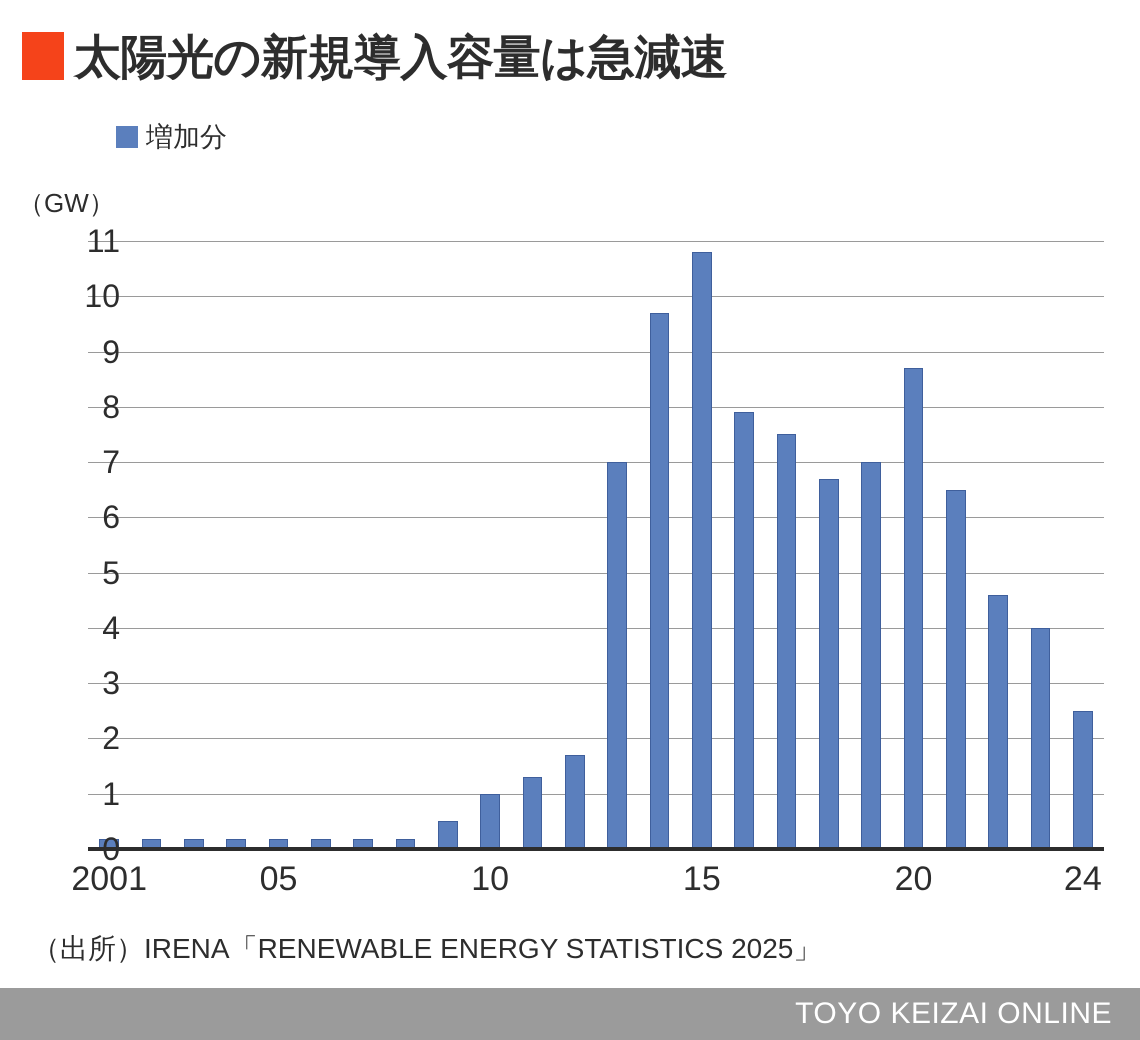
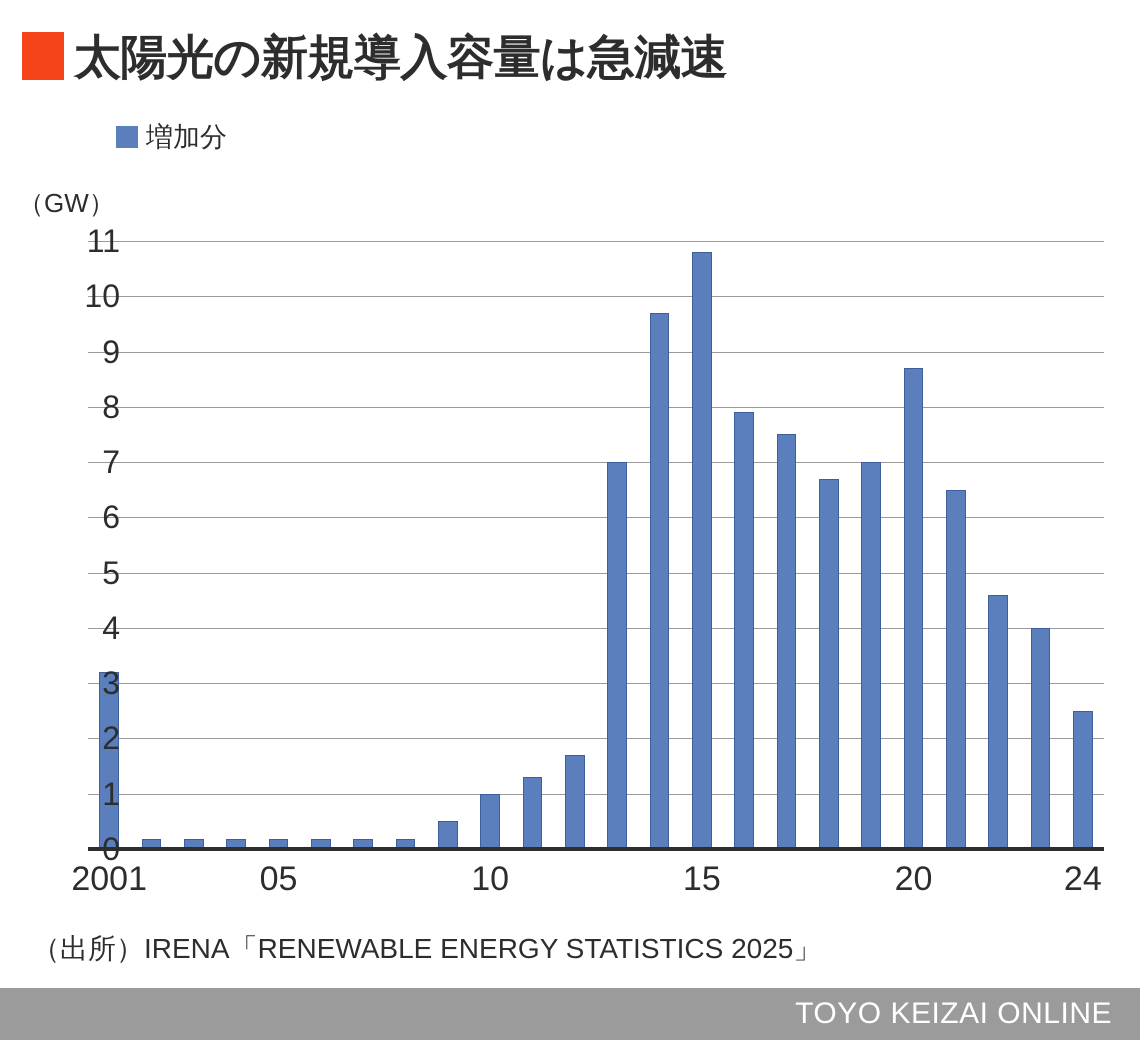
2001: 0.2 -> 3.2
